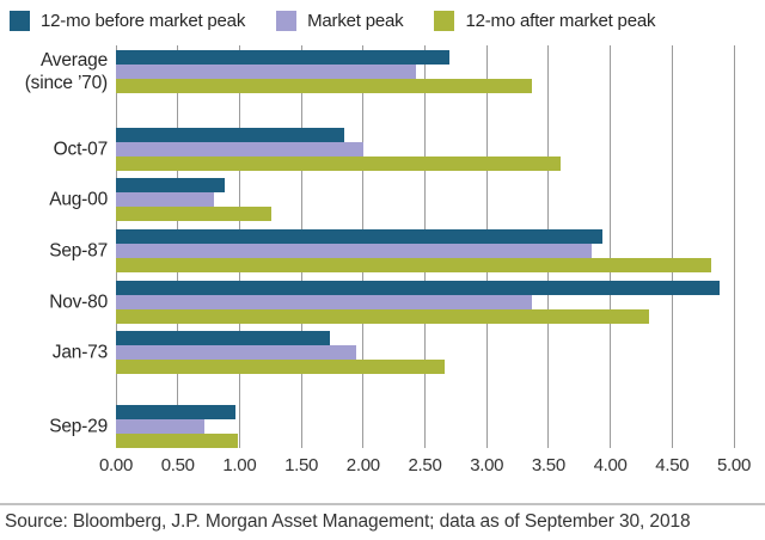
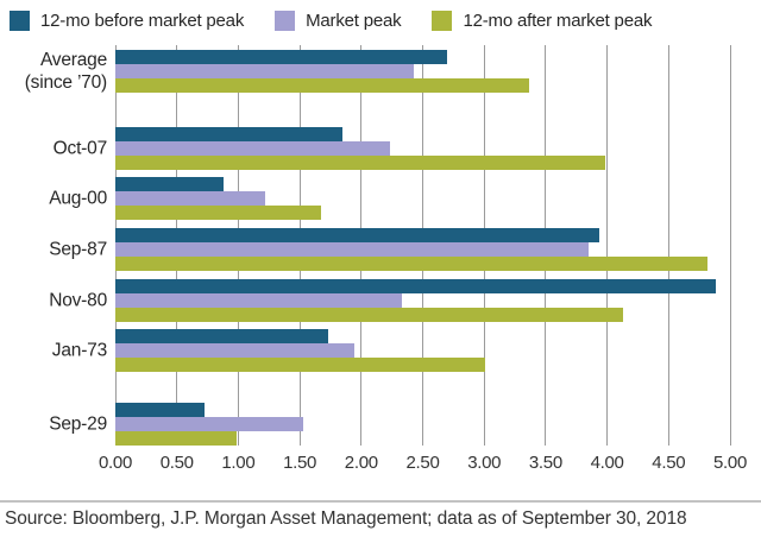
Market peak/Oct-07: 2.00 -> 2.23
12-mo after market peak/Oct-07: 3.60 -> 3.98
Market peak/Aug-00: 0.79 -> 1.22
12-mo after market peak/Aug-00: 1.26 -> 1.67
Market peak/Nov-80: 3.37 -> 2.33
12-mo after market peak/Nov-80: 4.31 -> 4.13
12-mo after market peak/Jan-73: 2.66 -> 3.01
12-mo before market peak/Sep-29: 0.97 -> 0.73
Market peak/Sep-29: 0.72 -> 1.53
